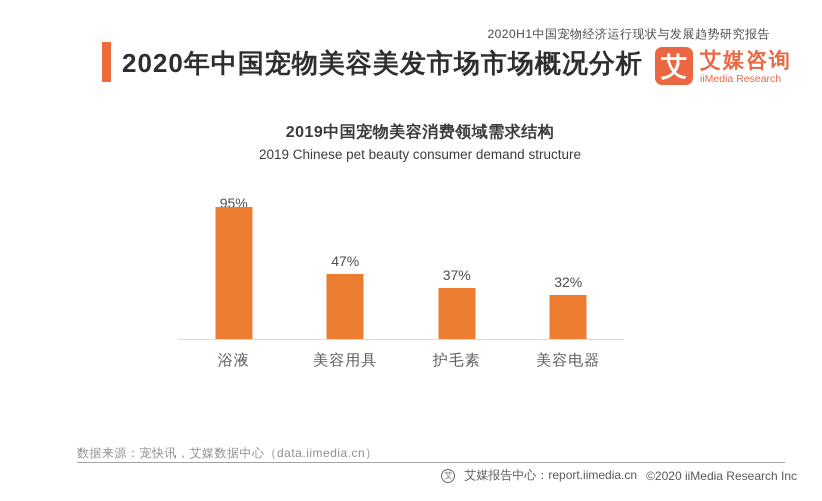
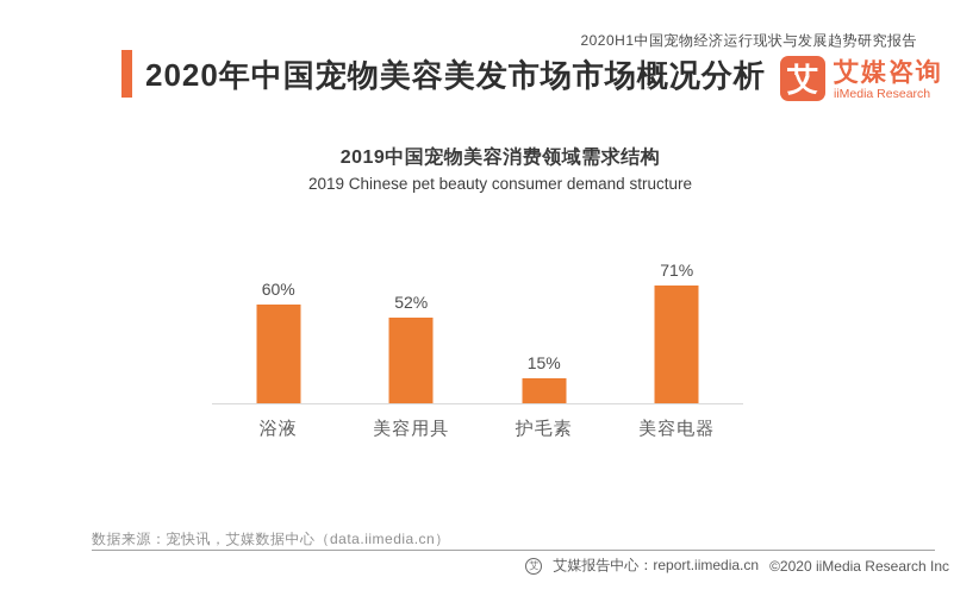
浴液: 95% -> 60%
美容用具: 47% -> 52%
护毛素: 37% -> 15%
美容电器: 32% -> 71%
